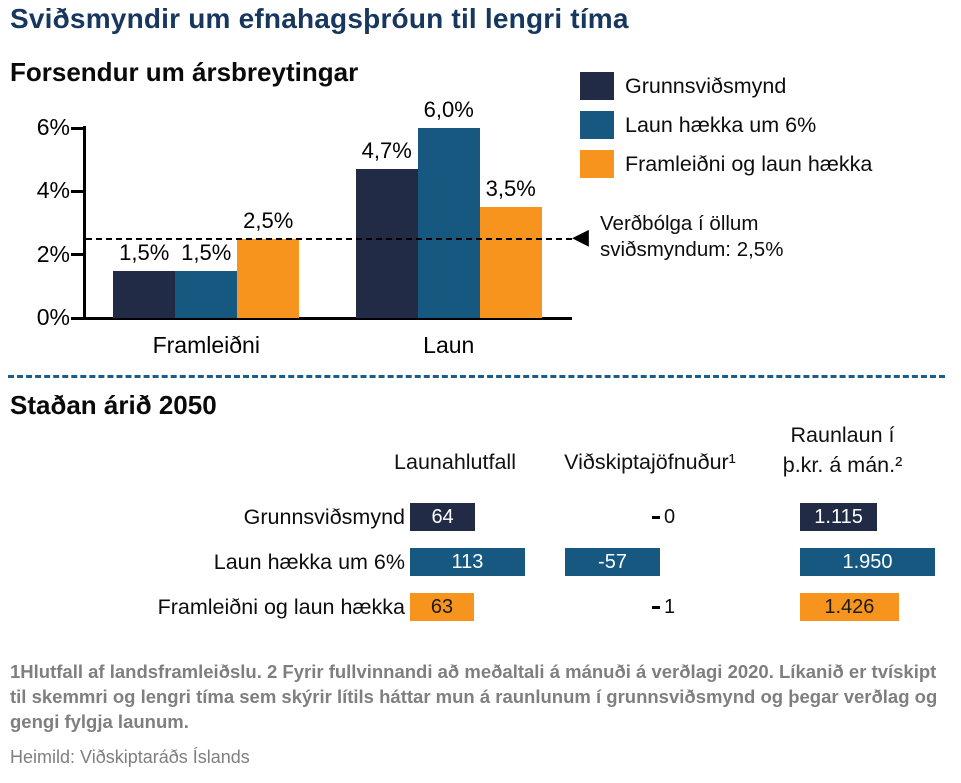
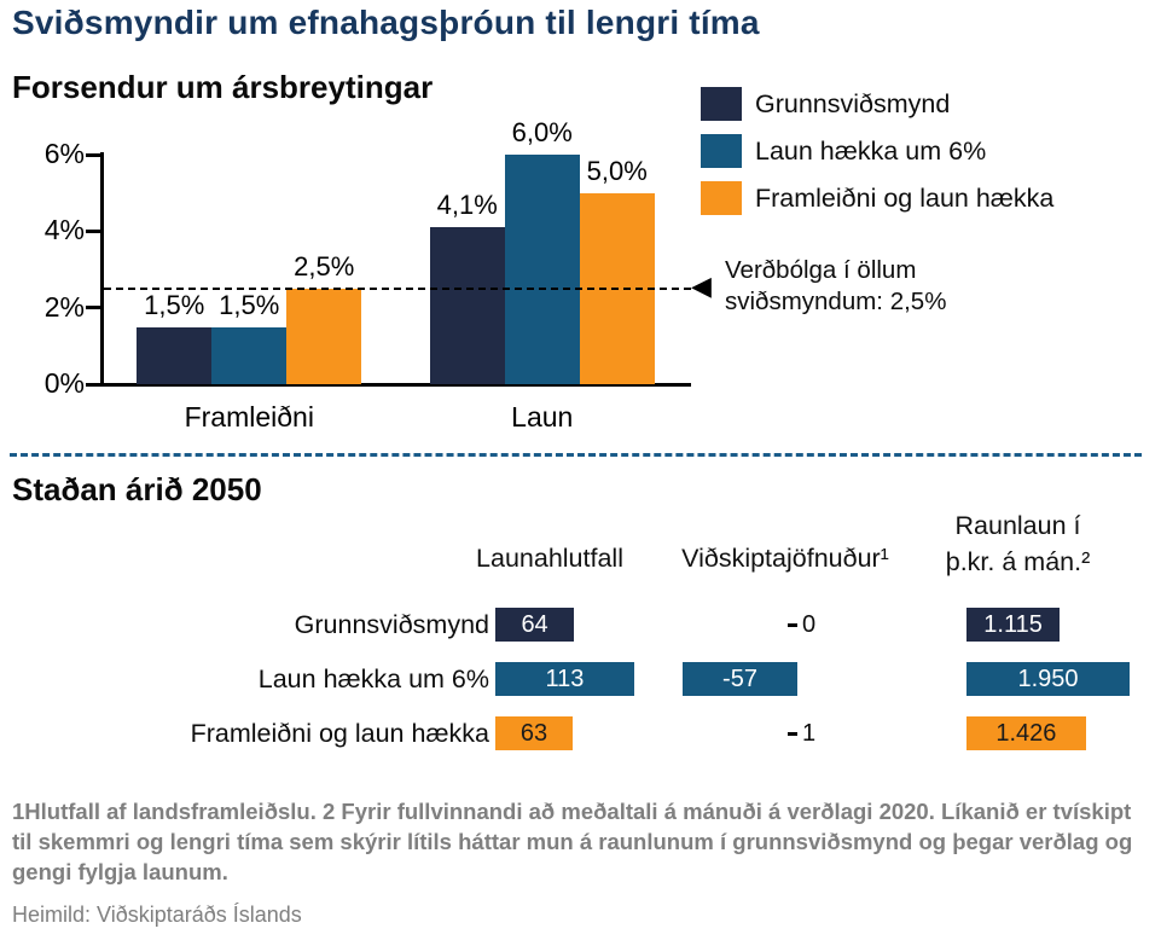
Forsendur um ársbreytingar/Grunnsviðsmynd/Laun: 4,7% -> 4,1%
Forsendur um ársbreytingar/Framleiðni og laun hækka/Laun: 3,5% -> 5,0%
